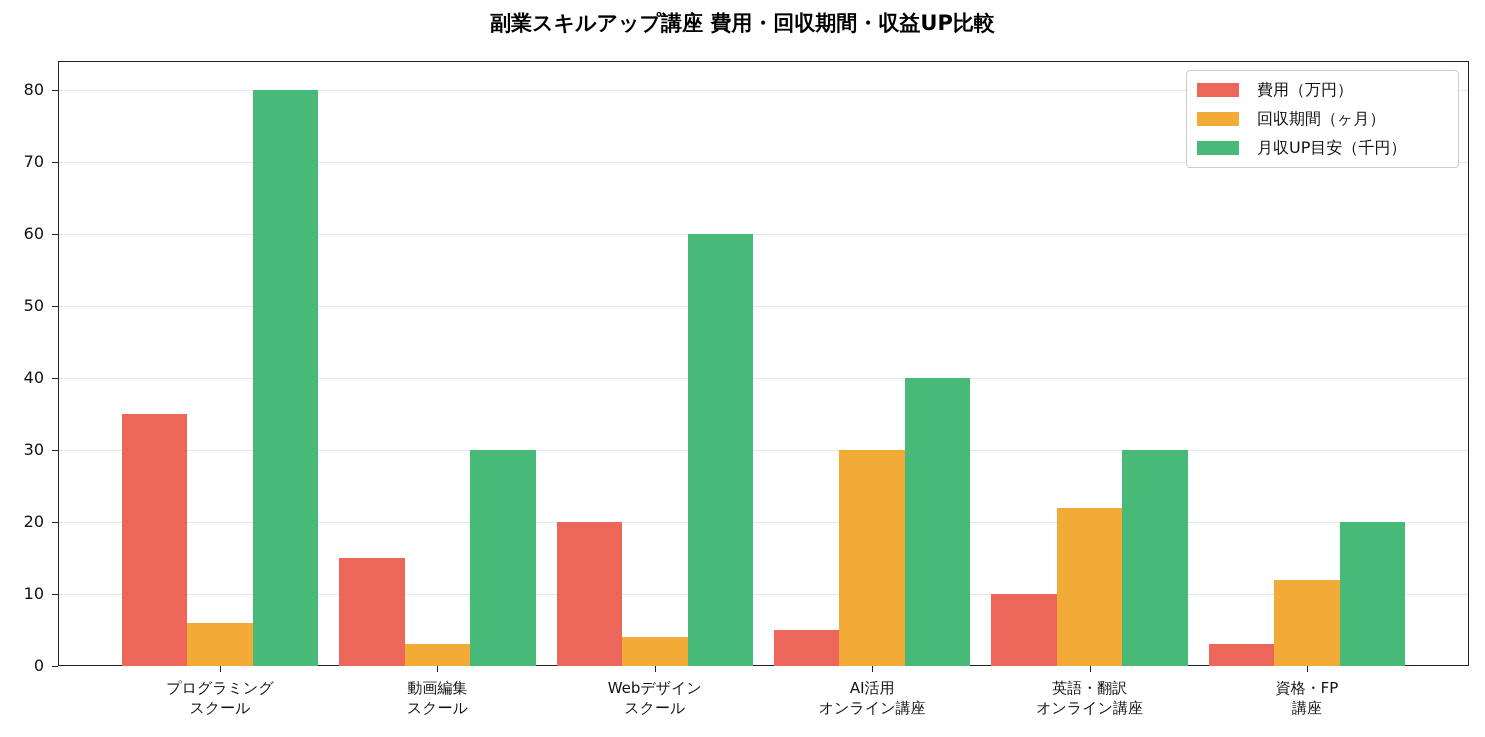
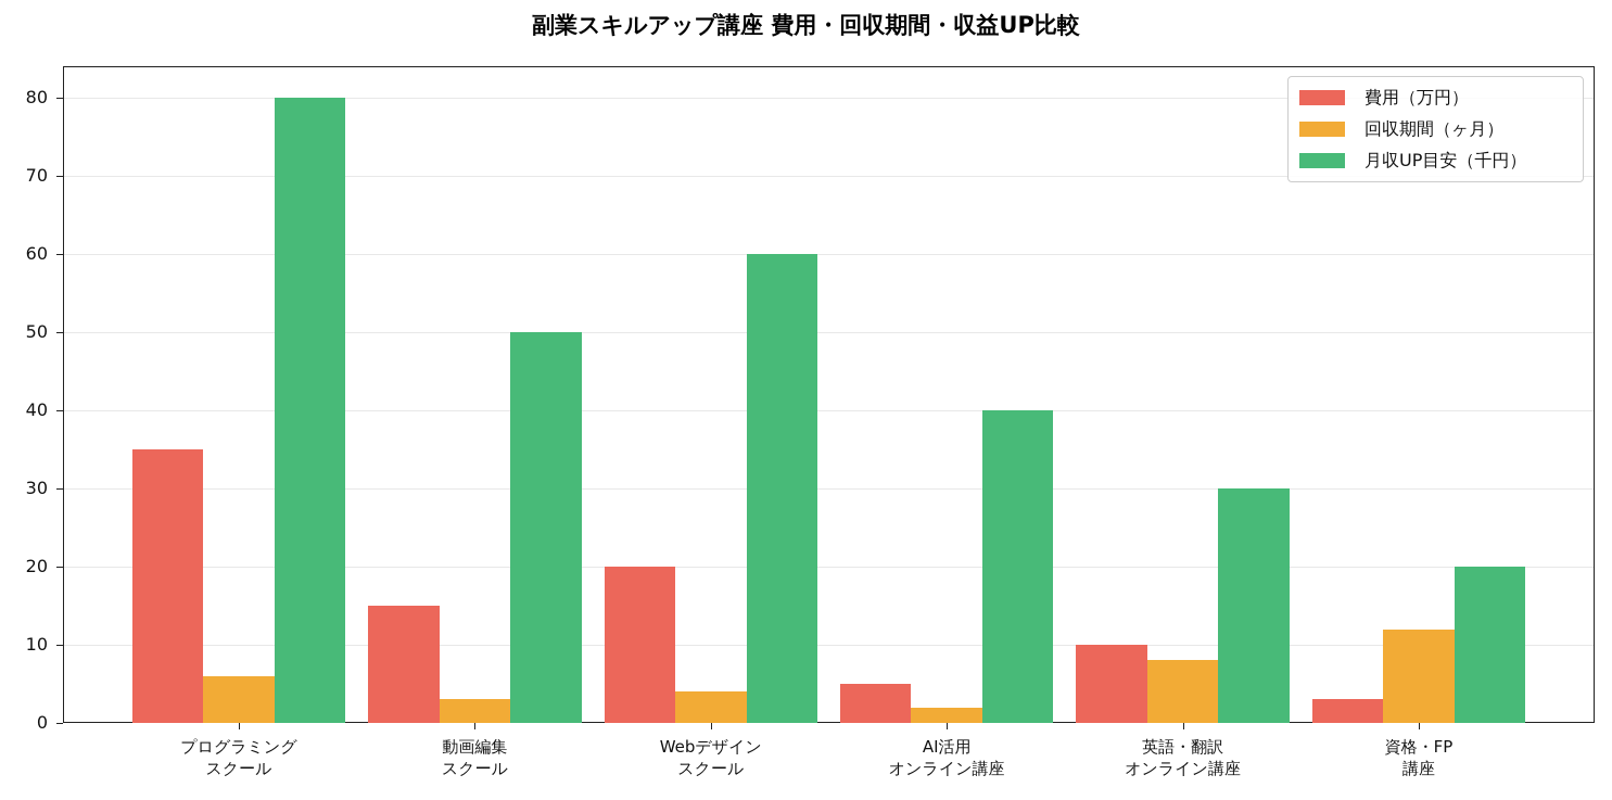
月収UP目安（千円）/動画編集 スクール: 30 -> 50
回収期間（ヶ月）/AI活用 オンライン講座: 30 -> 2
回収期間（ヶ月）/英語・翻訳 オンライン講座: 22 -> 8
